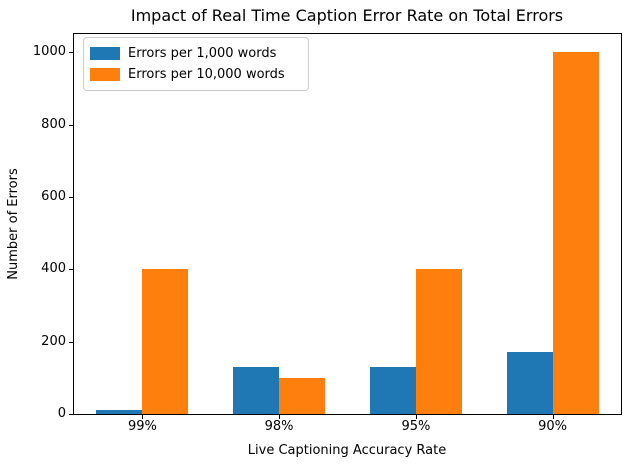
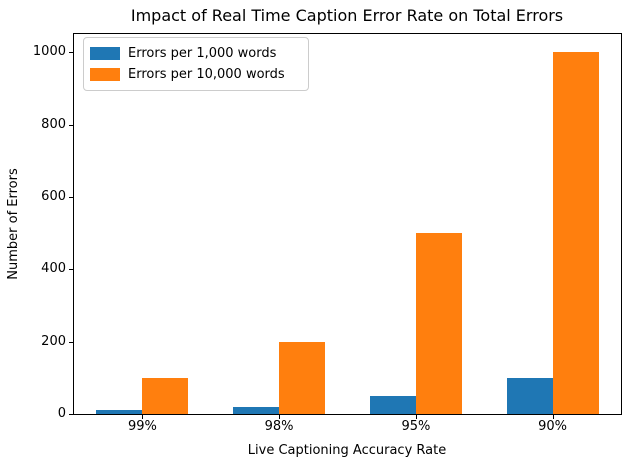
Errors per 10,000 words/99%: 400 -> 100
Errors per 1,000 words/98%: 130 -> 20
Errors per 10,000 words/98%: 100 -> 200
Errors per 1,000 words/95%: 130 -> 50
Errors per 10,000 words/95%: 400 -> 500
Errors per 1,000 words/90%: 170 -> 100
